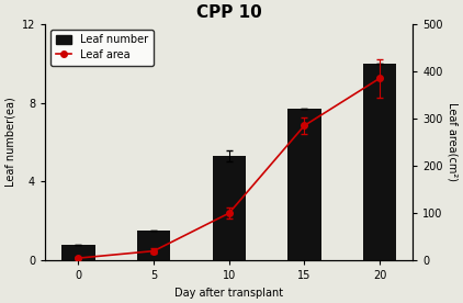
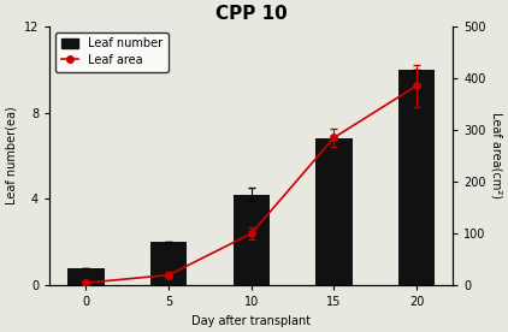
Leaf number/5: 1.5 -> 2.0
Leaf number/10: 5.3 -> 4.2
Leaf number/15: 7.7 -> 6.8
